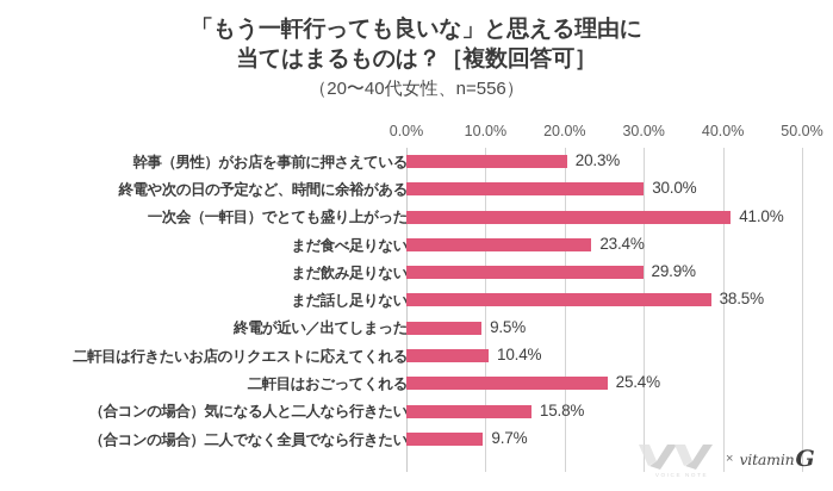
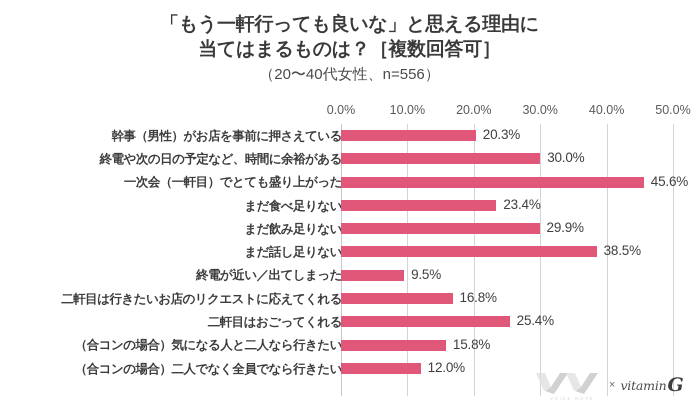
一次会（一軒目）でとても盛り上がった: 41.0% -> 45.6%
二軒目は行きたいお店のリクエストに応えてくれる: 10.4% -> 16.8%
（合コンの場合）二人でなく全員でなら行きたい: 9.7% -> 12.0%
